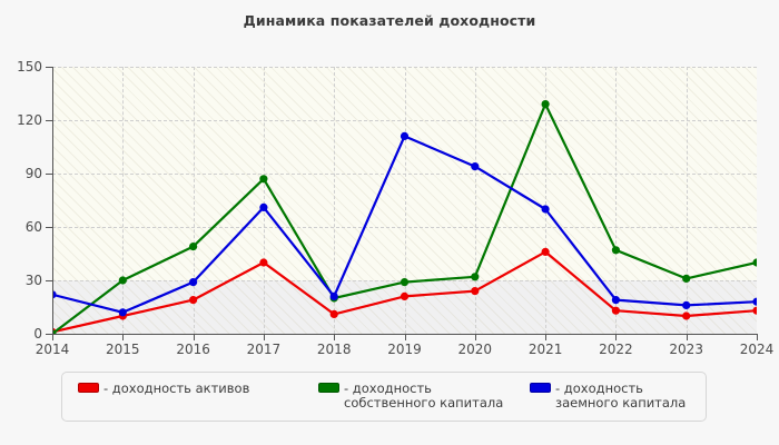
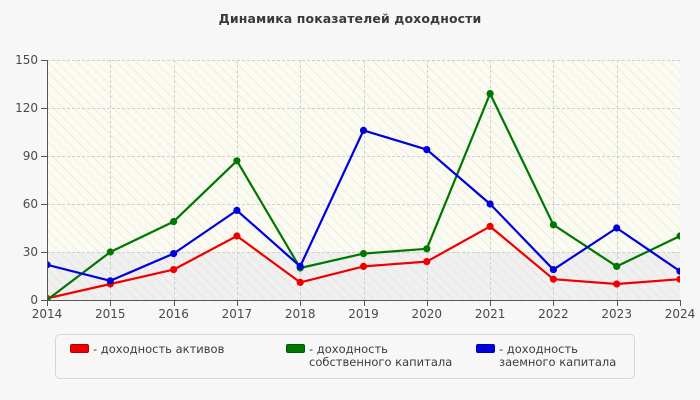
- доходность заемного капитала/2017: 71 -> 56
- доходность заемного капитала/2019: 111 -> 106
- доходность заемного капитала/2021: 70 -> 60
- доходность собственного капитала/2023: 31 -> 21
- доходность заемного капитала/2023: 16 -> 45
